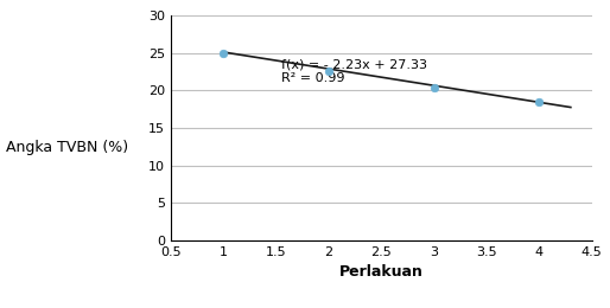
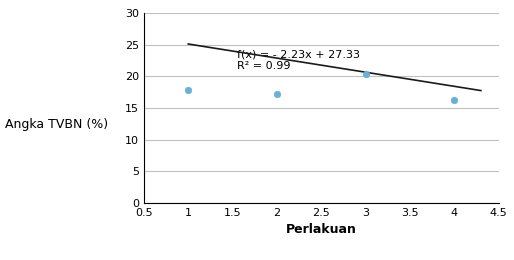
1: 25.0 -> 17.8
2: 22.5 -> 17.2
4: 18.4 -> 16.2
